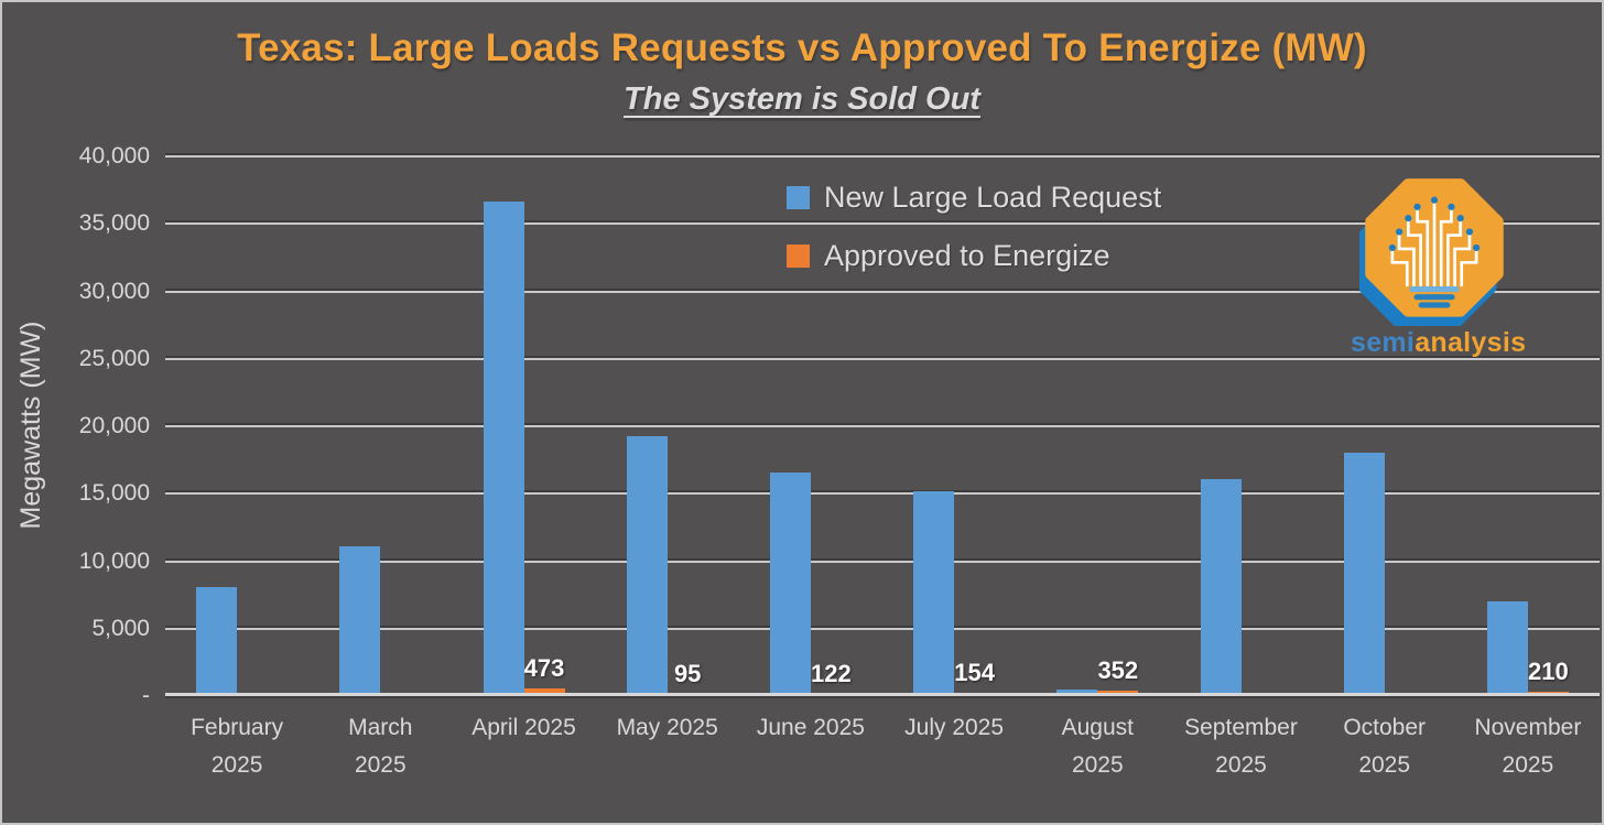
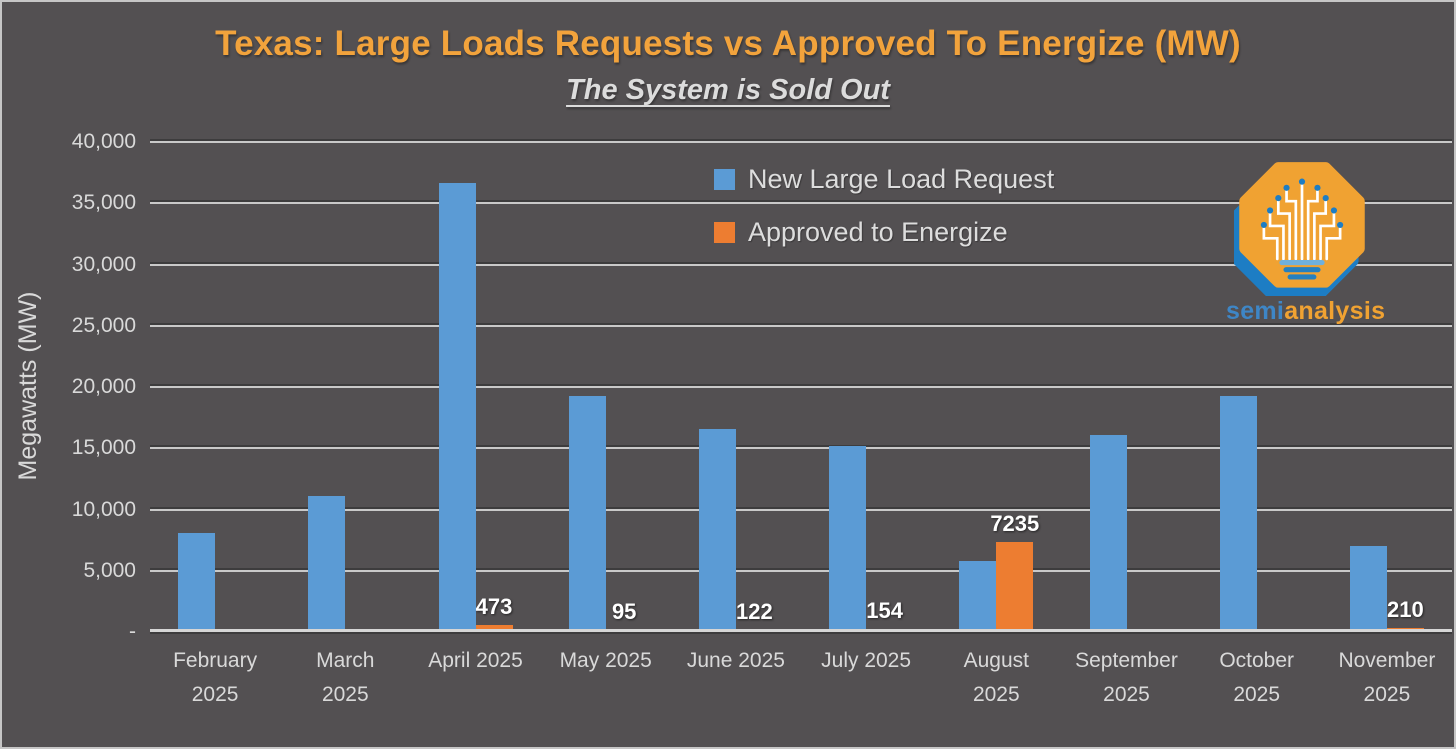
New Large Load Request/August 2025: 400 -> 5700
Approved to Energize/August 2025: 352 -> 7235
New Large Load Request/October 2025: 18000 -> 19200
